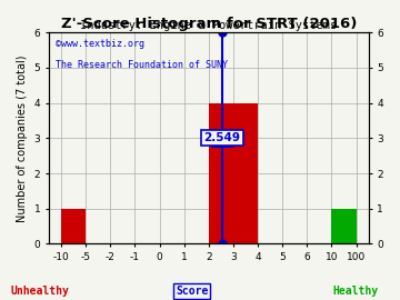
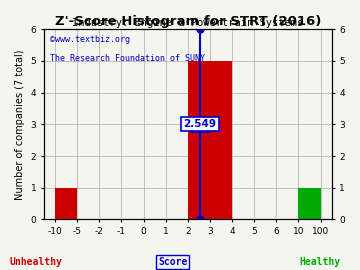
3: 4 -> 5
